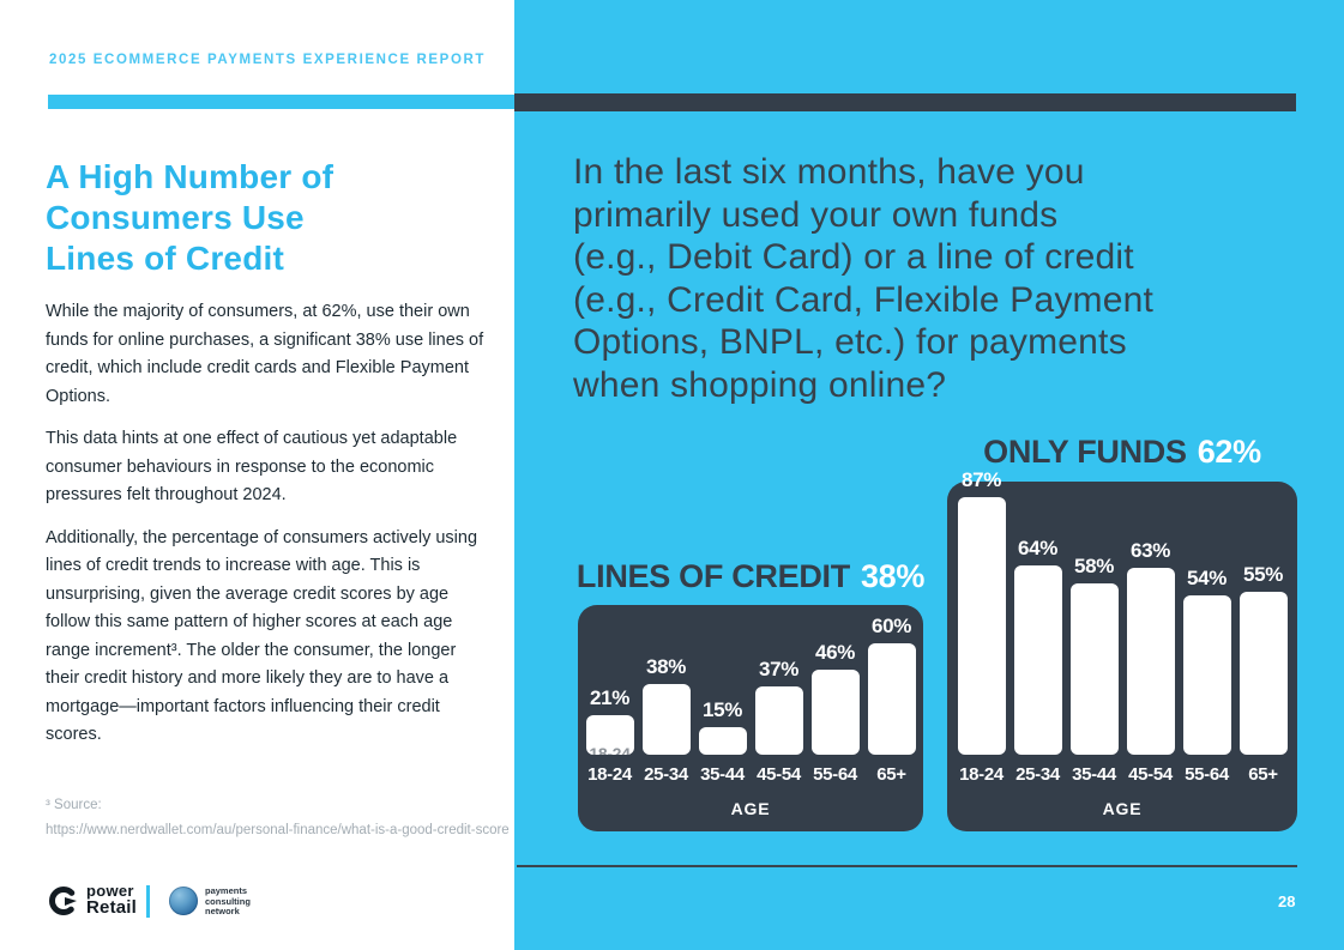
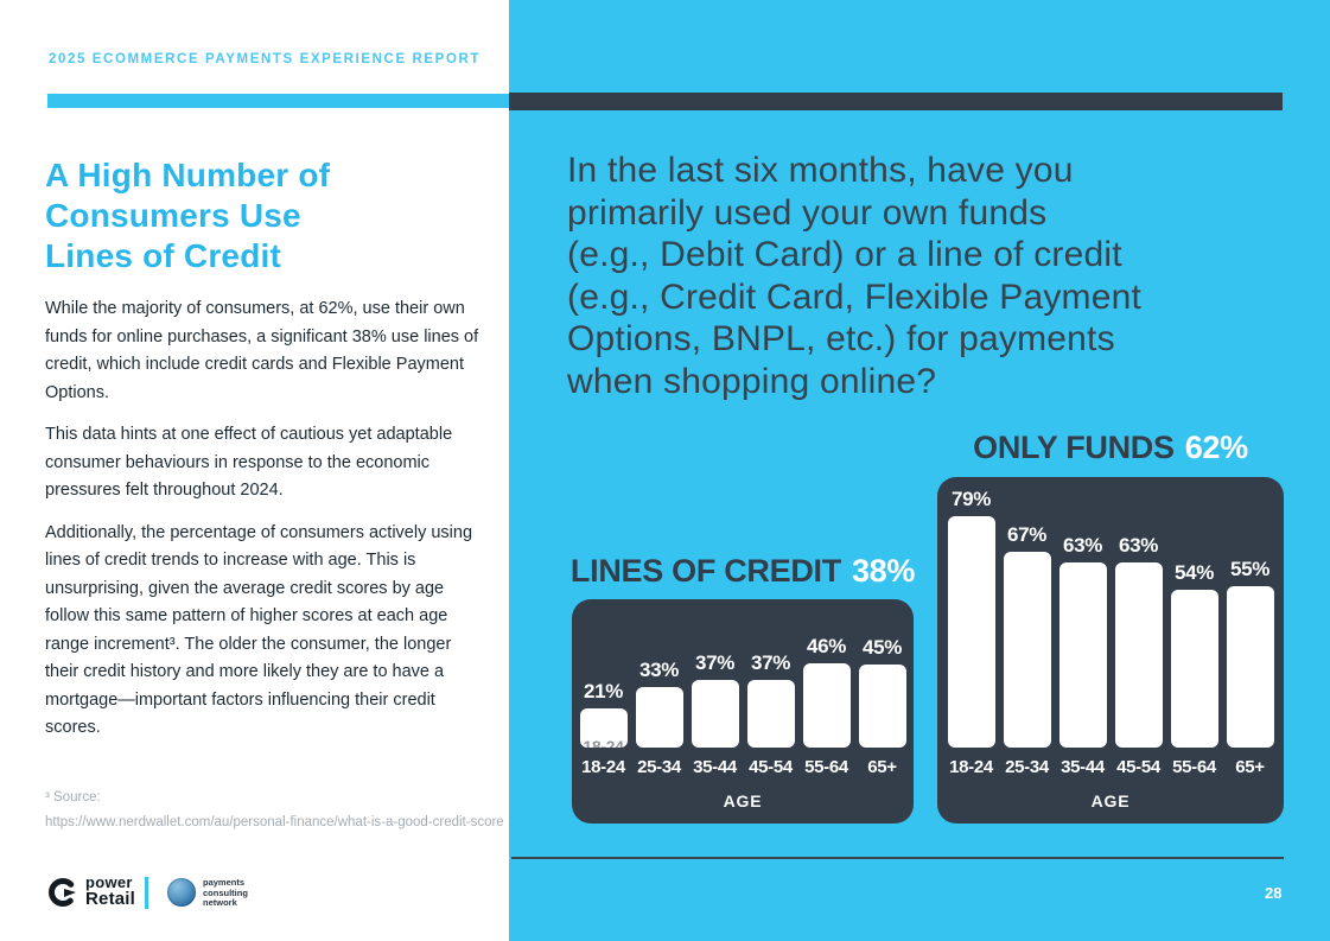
LINES OF CREDIT/25-34: 38% -> 33%
LINES OF CREDIT/35-44: 15% -> 37%
LINES OF CREDIT/65+: 60% -> 45%
ONLY FUNDS/18-24: 87% -> 79%
ONLY FUNDS/25-34: 64% -> 67%
ONLY FUNDS/35-44: 58% -> 63%
